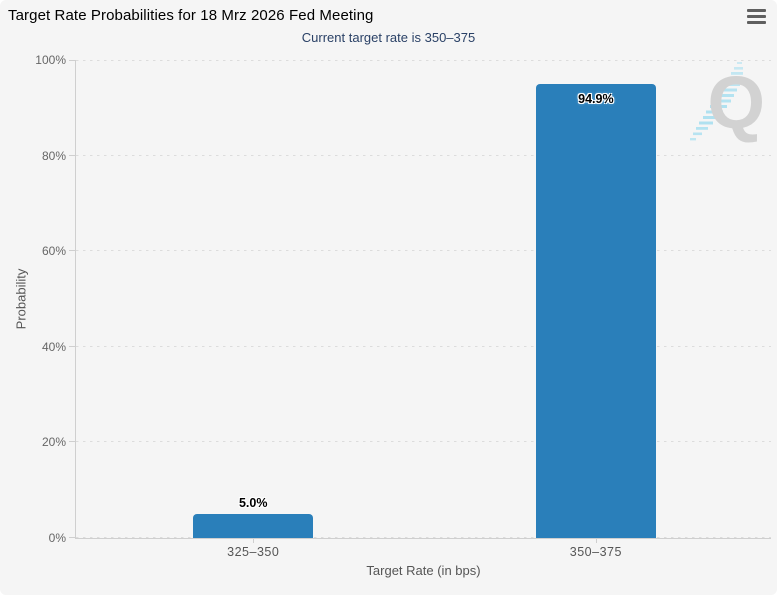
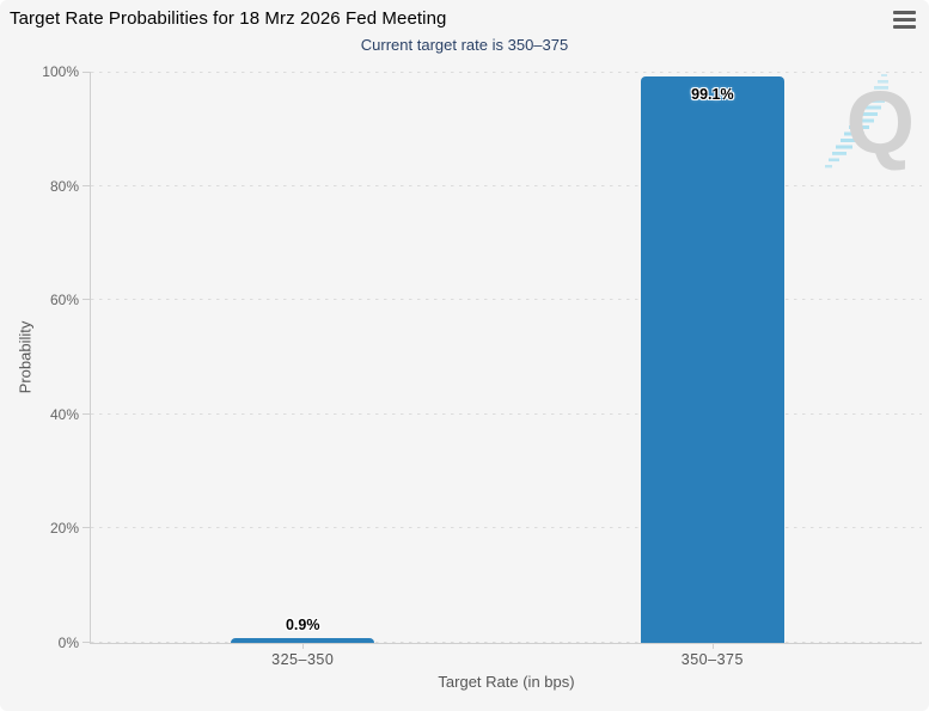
325–350: 5.0% -> 0.9%
350–375: 94.9% -> 99.1%
